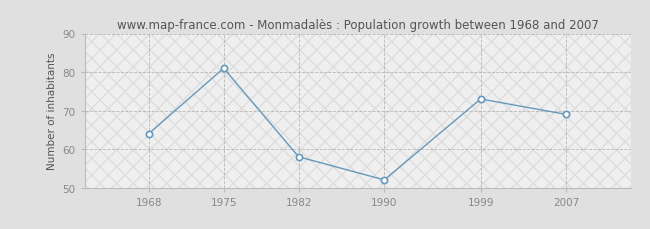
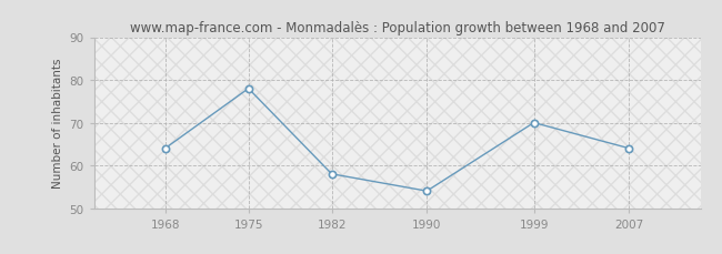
1975: 81 -> 78
1990: 52 -> 54
1999: 73 -> 70
2007: 69 -> 64
